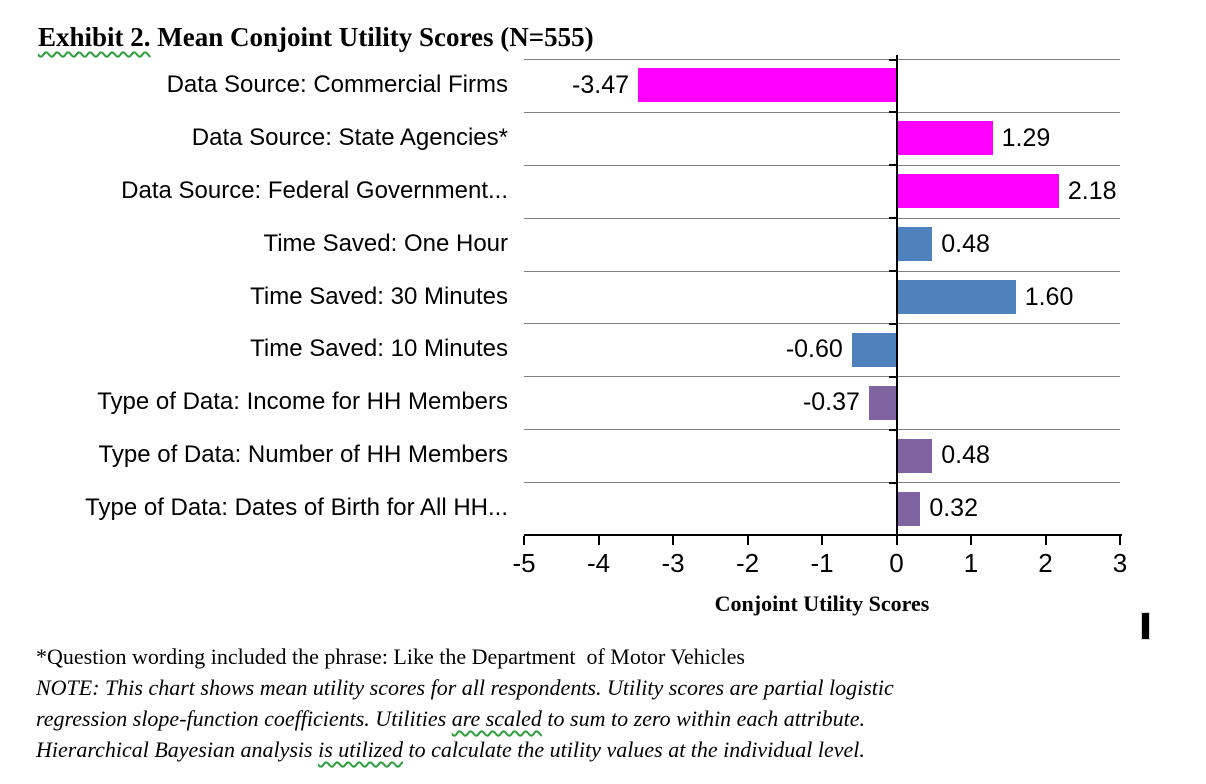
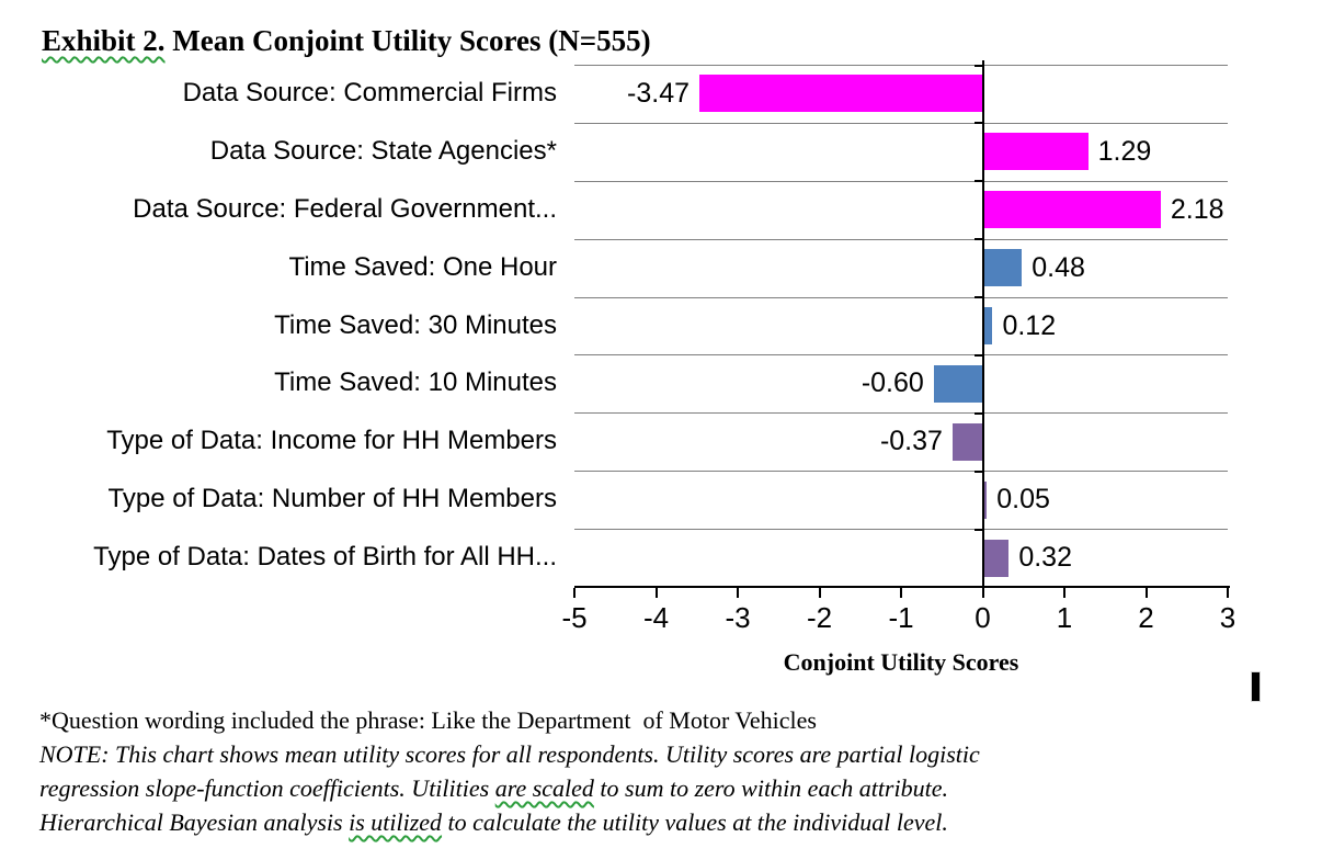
Time Saved: 30 Minutes: 1.60 -> 0.12
Type of Data: Number of HH Members: 0.48 -> 0.05
